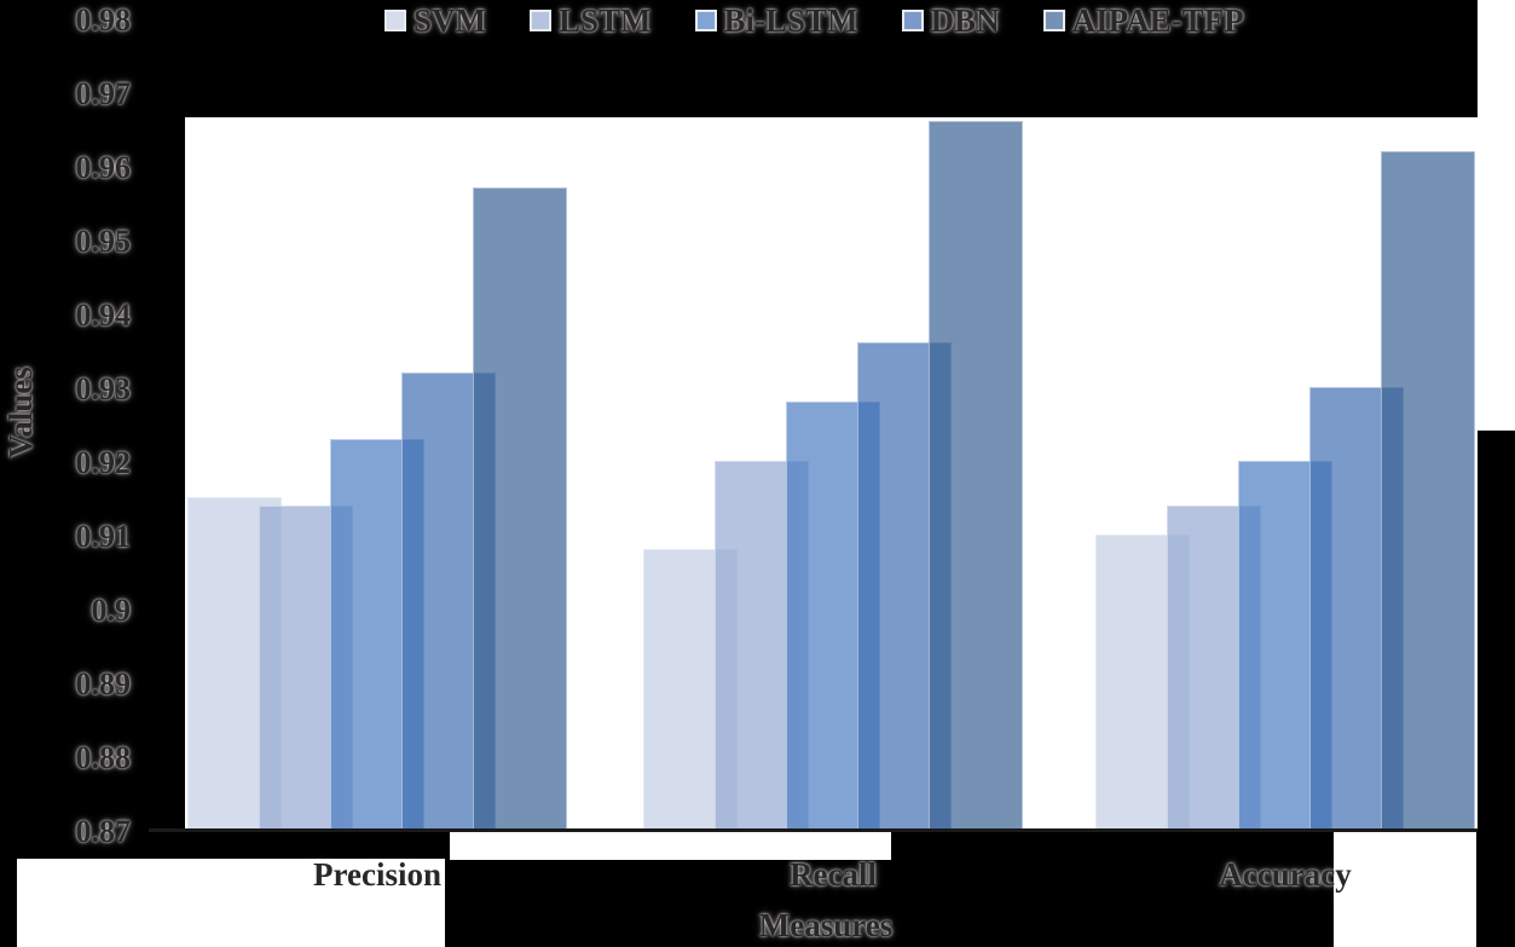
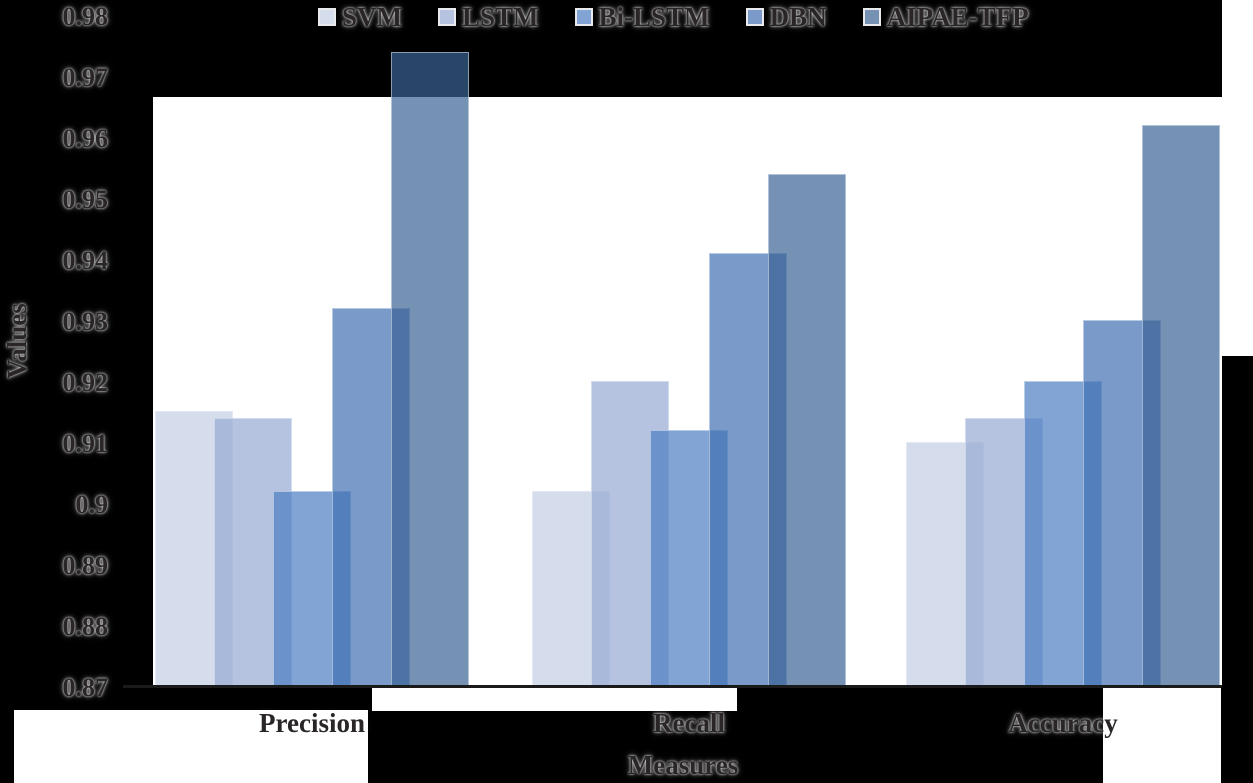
Bi-LSTM/Precision: 0.923 -> 0.902
AIPAE-TFP/Precision: 0.957 -> 0.974
SVM/Recall: 0.908 -> 0.902
Bi-LSTM/Recall: 0.928 -> 0.912
DBN/Recall: 0.936 -> 0.941
AIPAE-TFP/Recall: 0.966 -> 0.954
